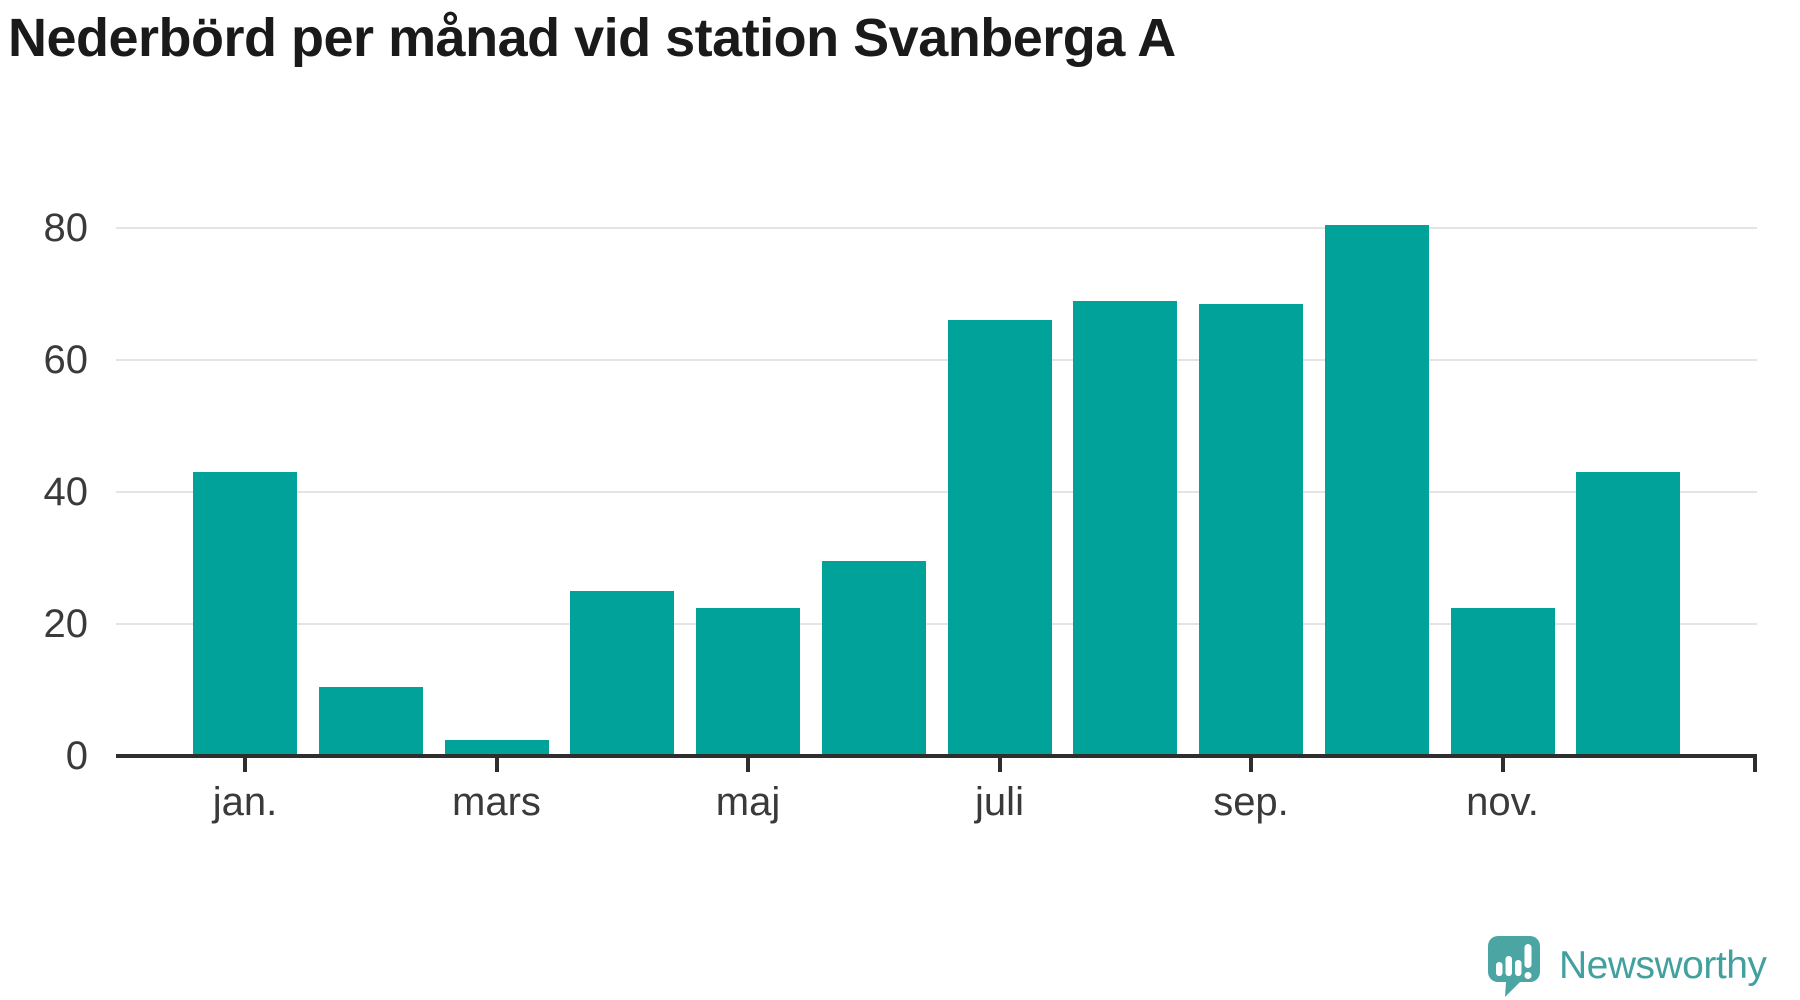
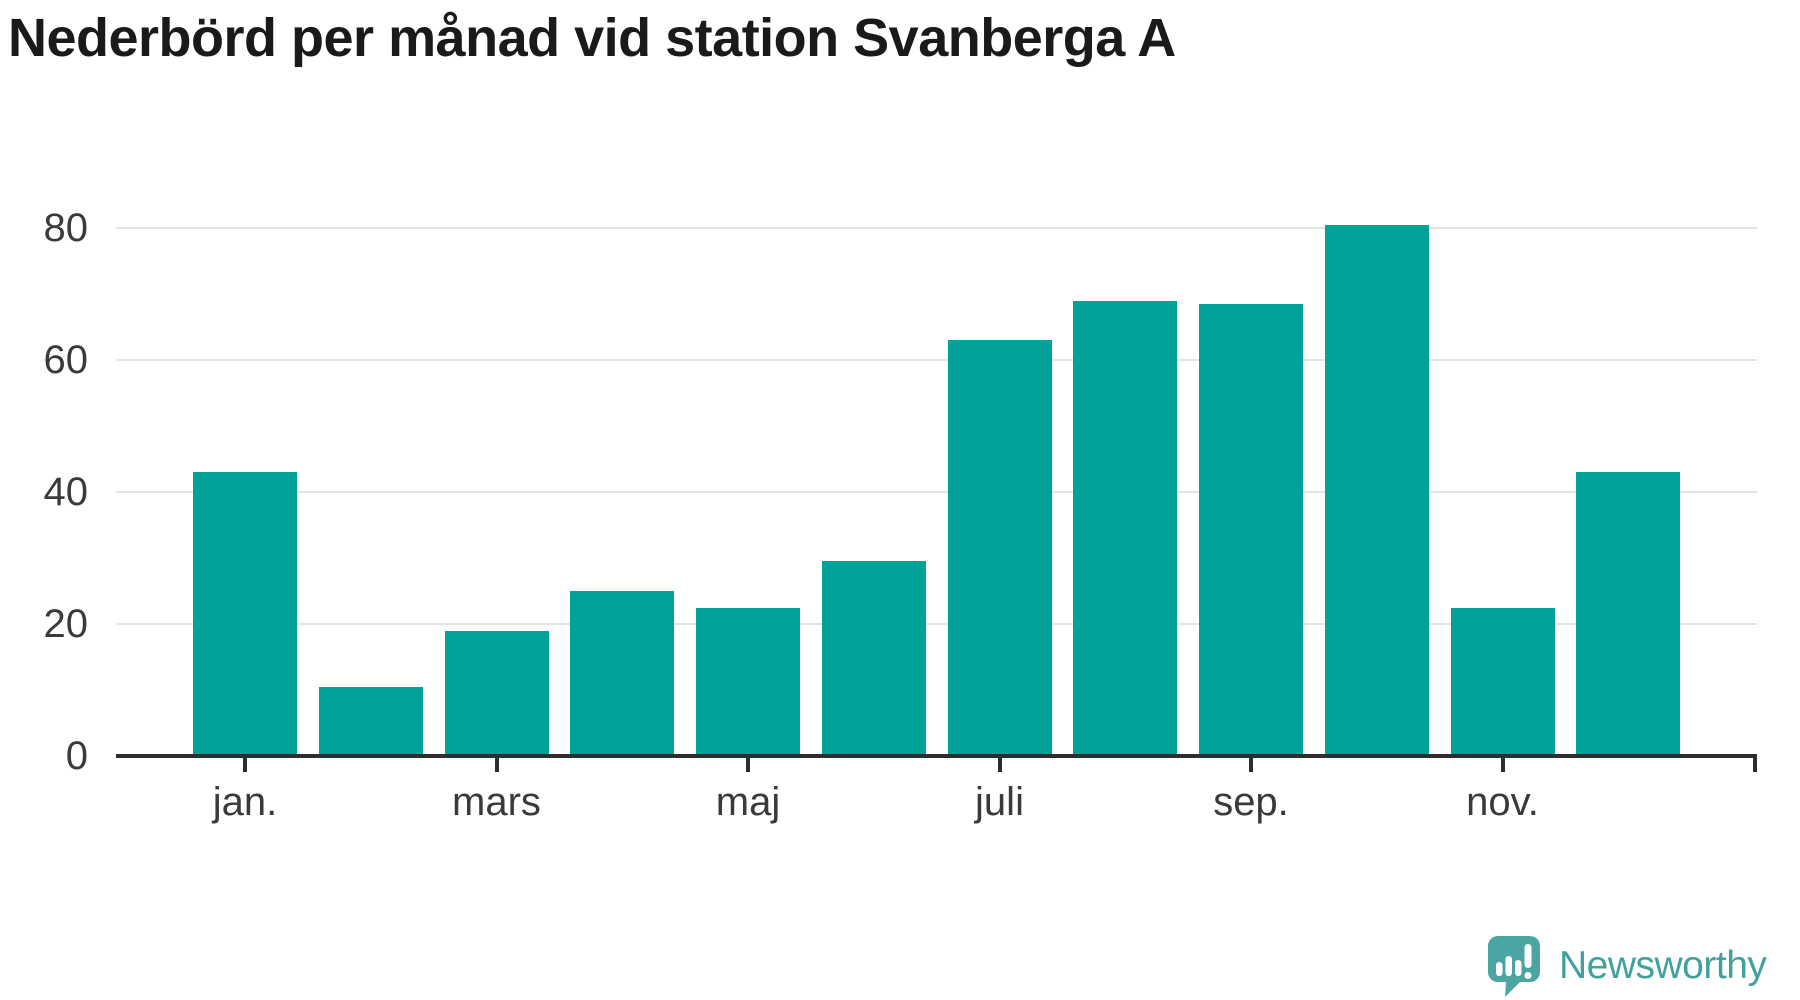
mars: 2 -> 19
juli: 66 -> 63
